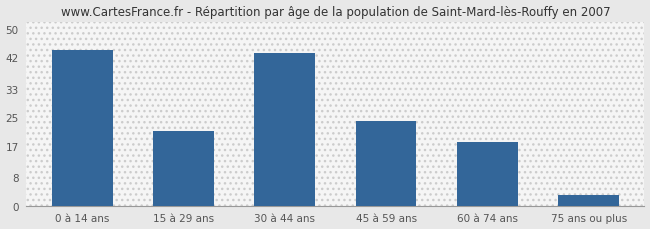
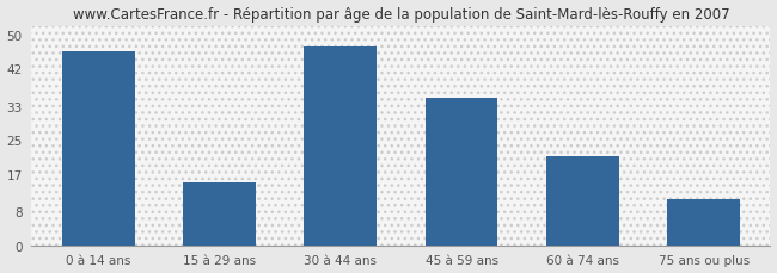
0 à 14 ans: 44 -> 46
15 à 29 ans: 21 -> 15
30 à 44 ans: 43 -> 47
45 à 59 ans: 24 -> 35
60 à 74 ans: 18 -> 21
75 ans ou plus: 3 -> 11
